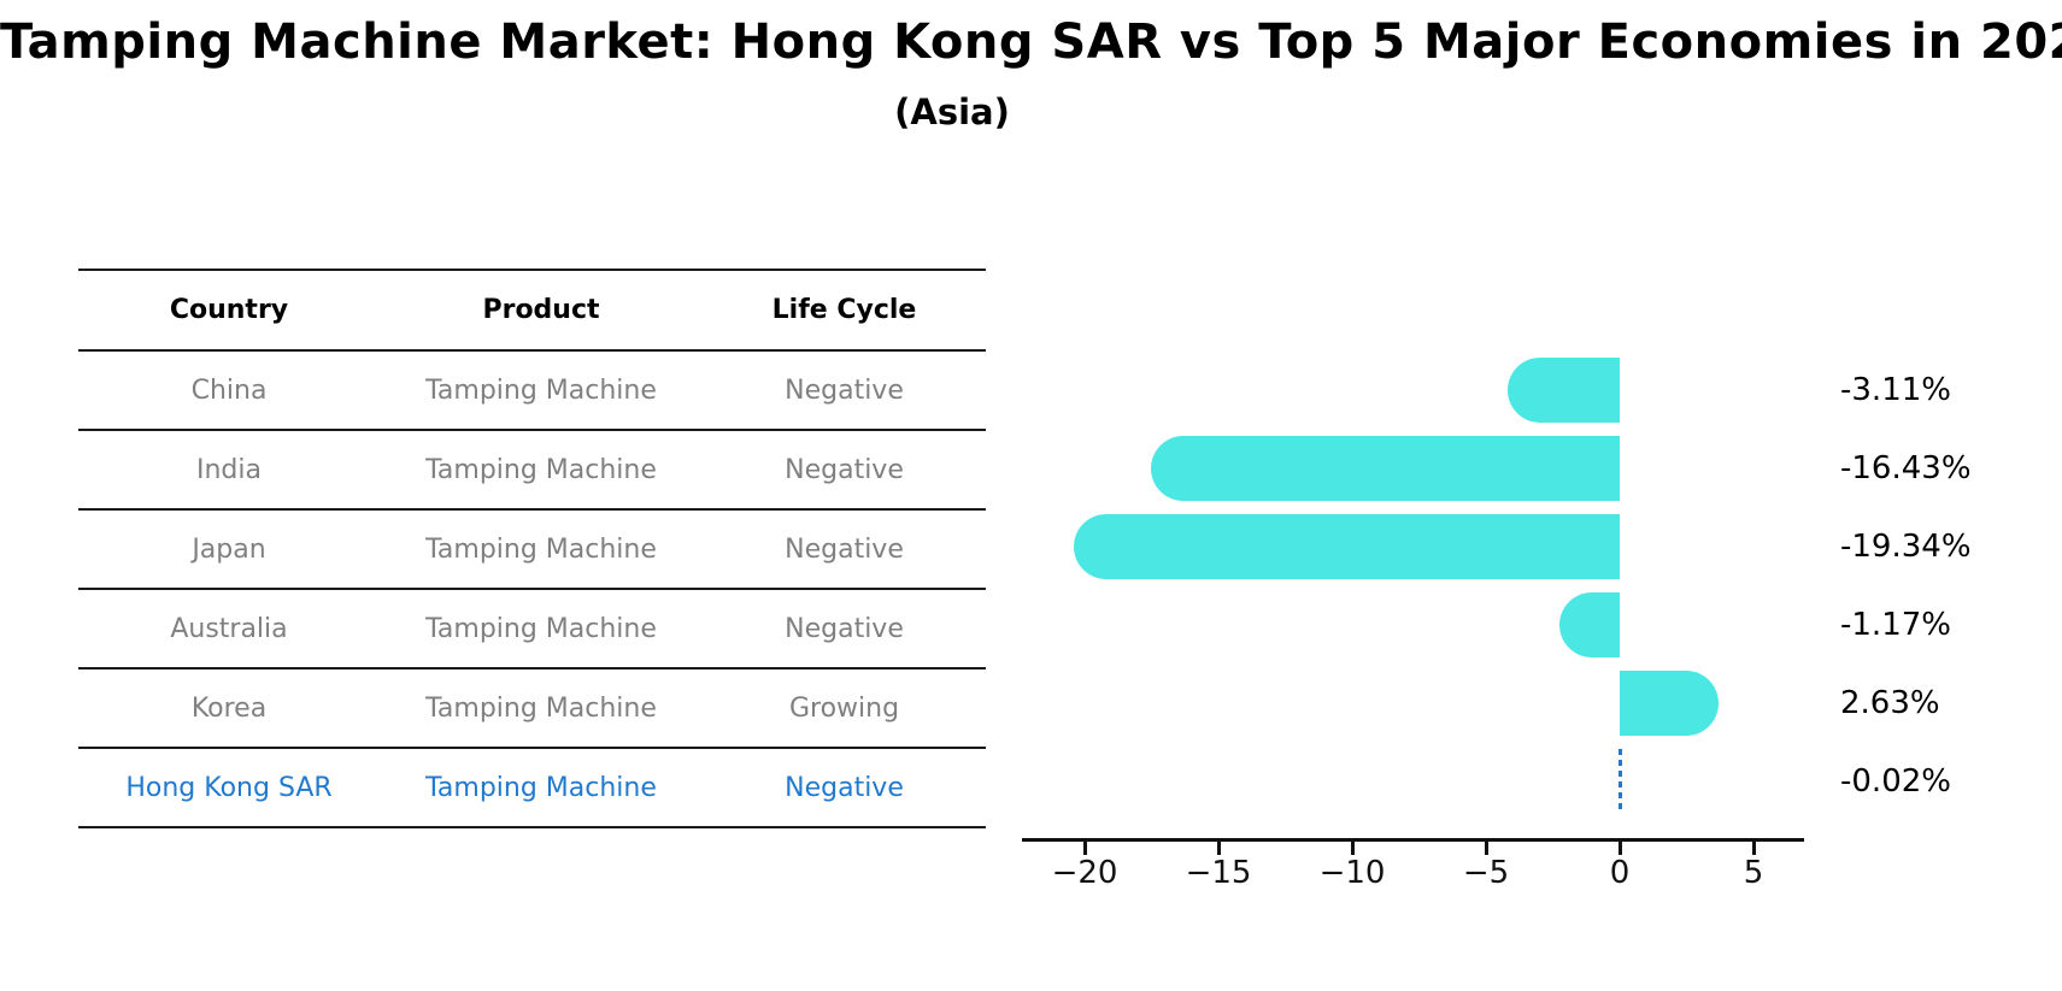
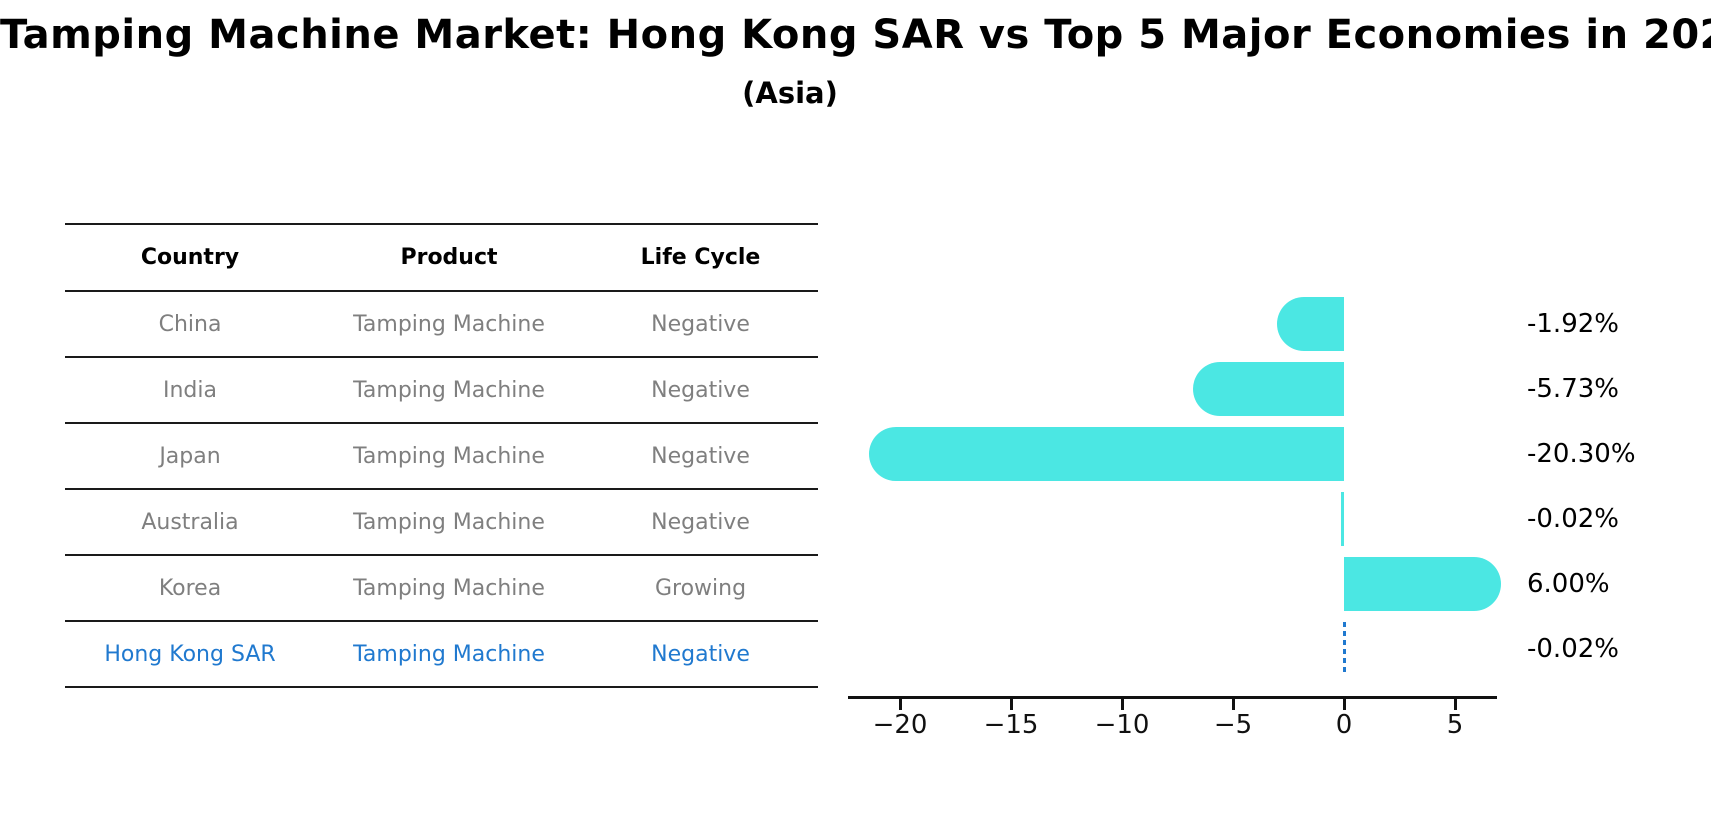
China: -3.11% -> -1.92%
India: -16.43% -> -5.73%
Japan: -19.34% -> -20.30%
Australia: -1.17% -> -0.02%
Korea: 2.63% -> 6.00%
